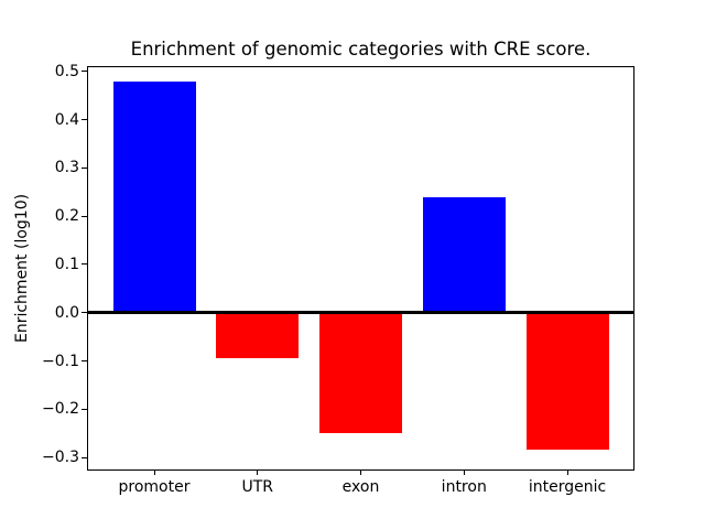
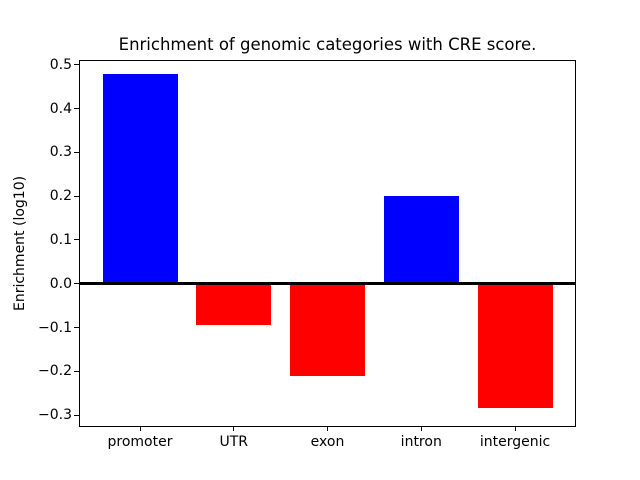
exon: -0.25 -> -0.21
intron: 0.24 -> 0.20
